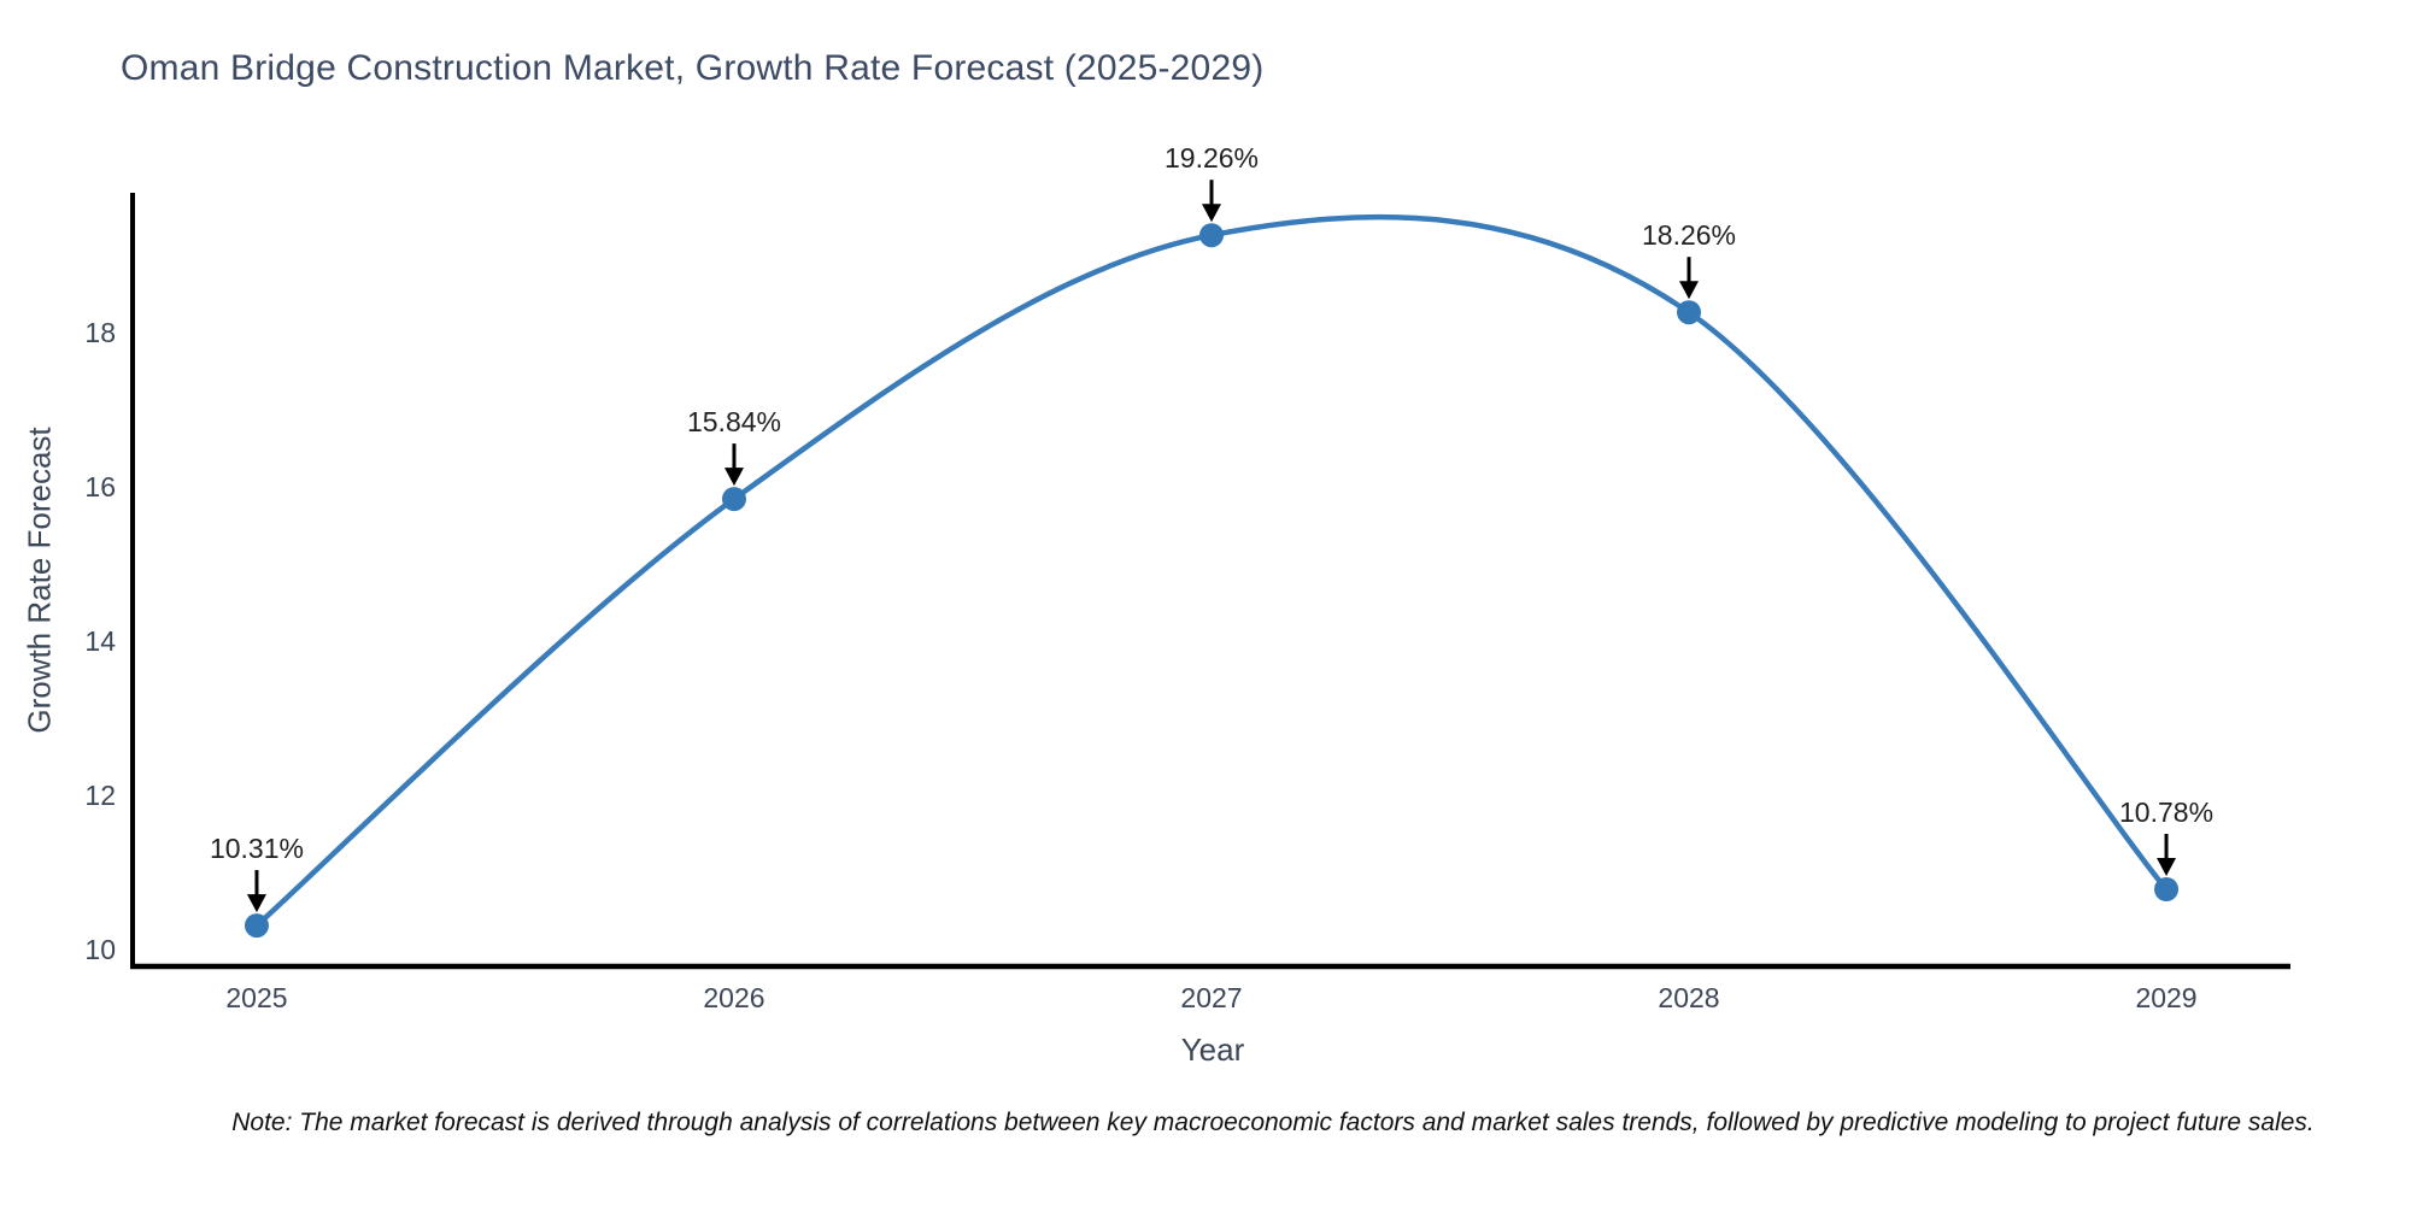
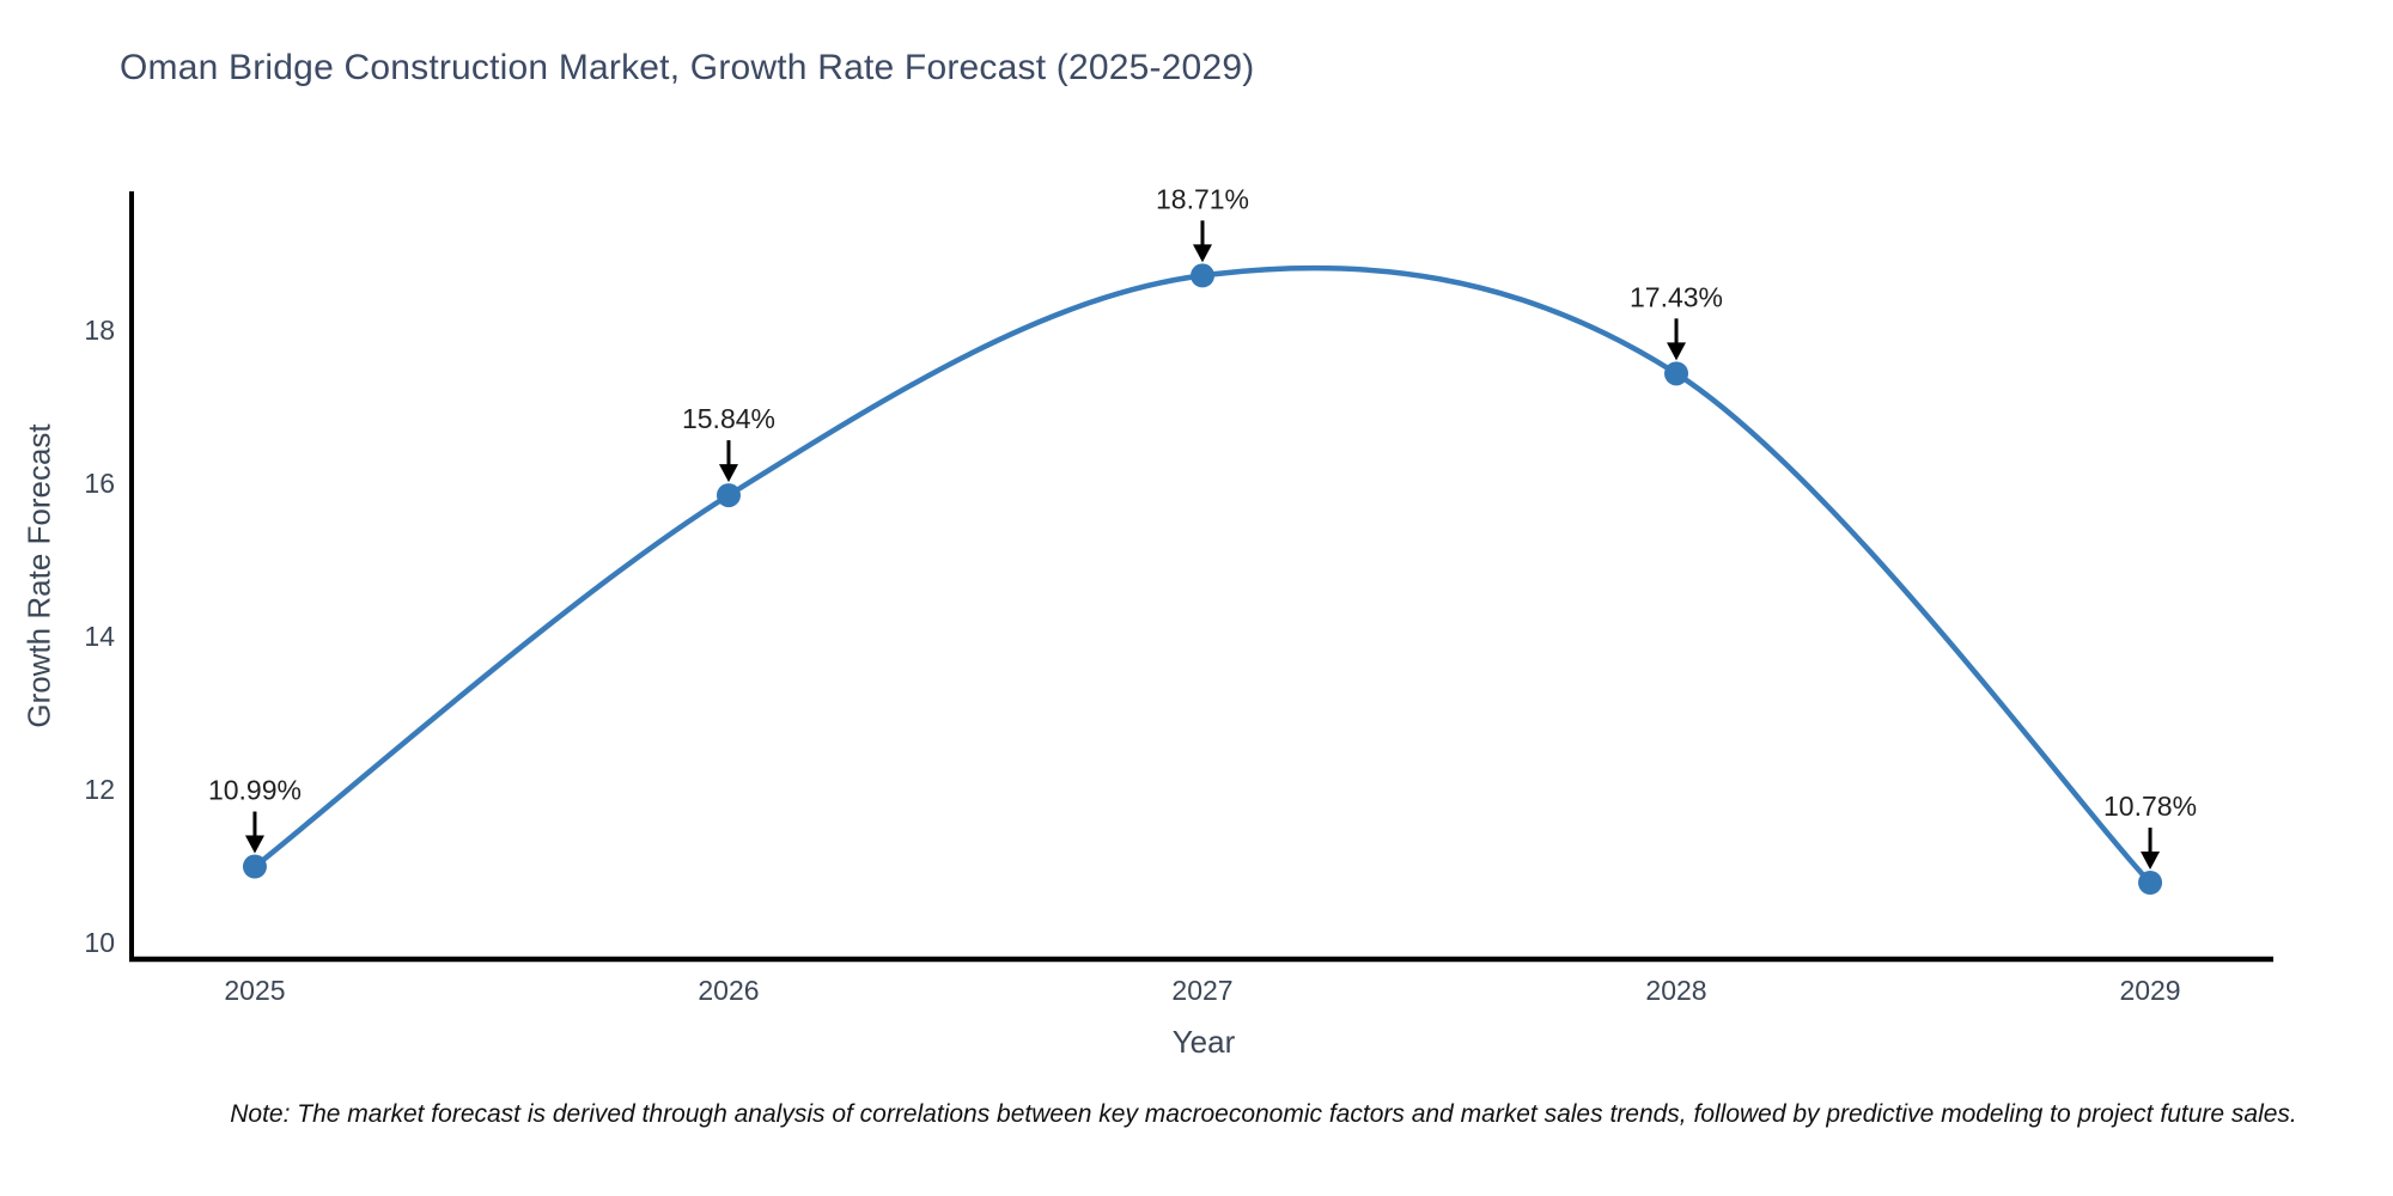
2025: 10.31% -> 10.99%
2027: 19.26% -> 18.71%
2028: 18.26% -> 17.43%
